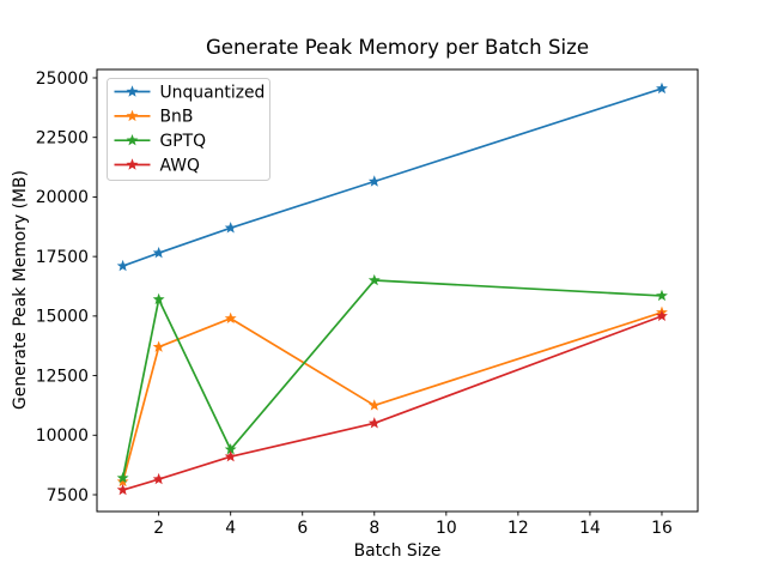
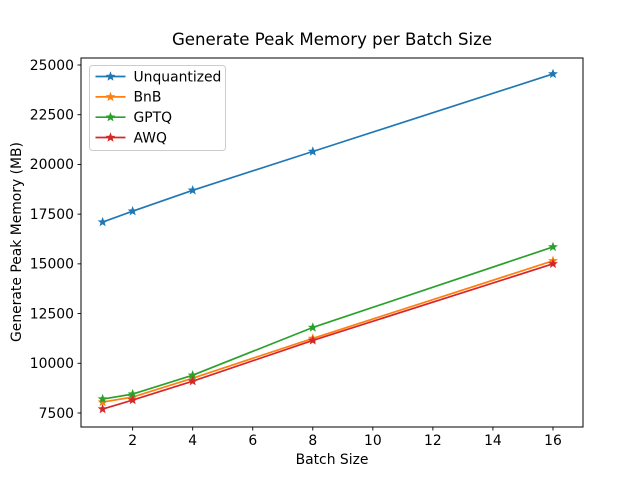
BnB/2: 13700 -> 8300
GPTQ/2: 15700 -> 8400
BnB/4: 14900 -> 9200
GPTQ/8: 16500 -> 11800
AWQ/8: 10500 -> 11200
